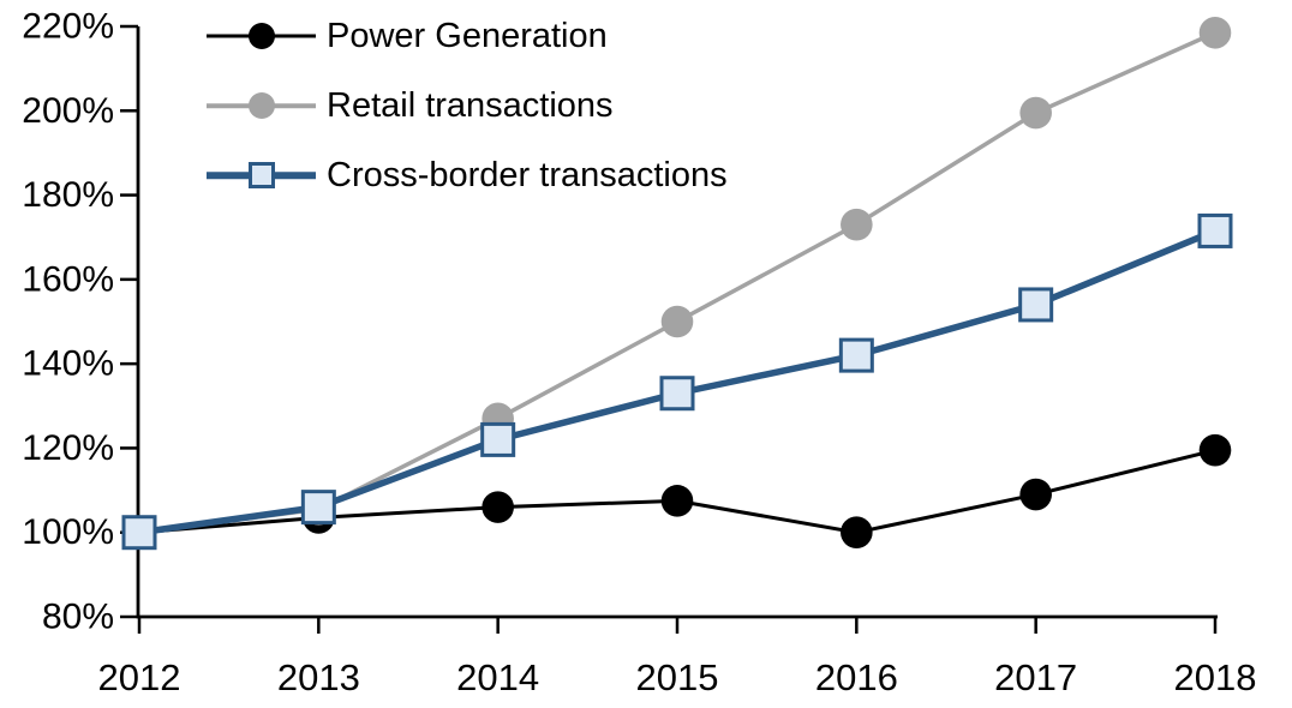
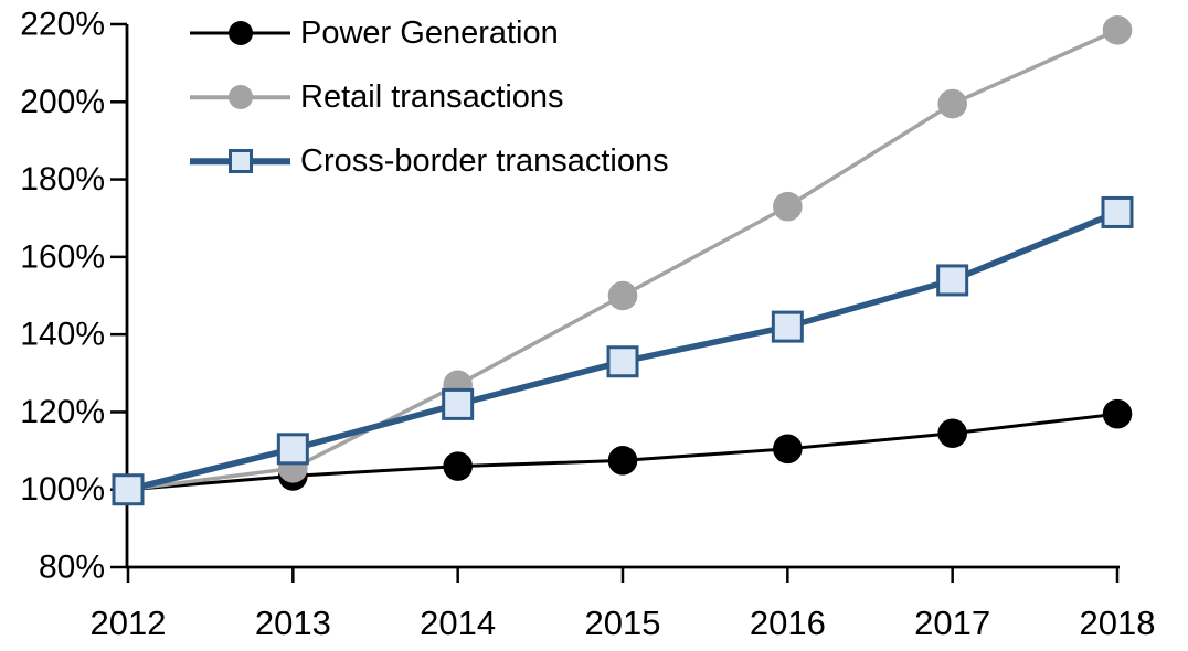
Cross-border transactions/2013: 106% -> 110%
Power Generation/2016: 100% -> 110%
Power Generation/2017: 109% -> 114%
